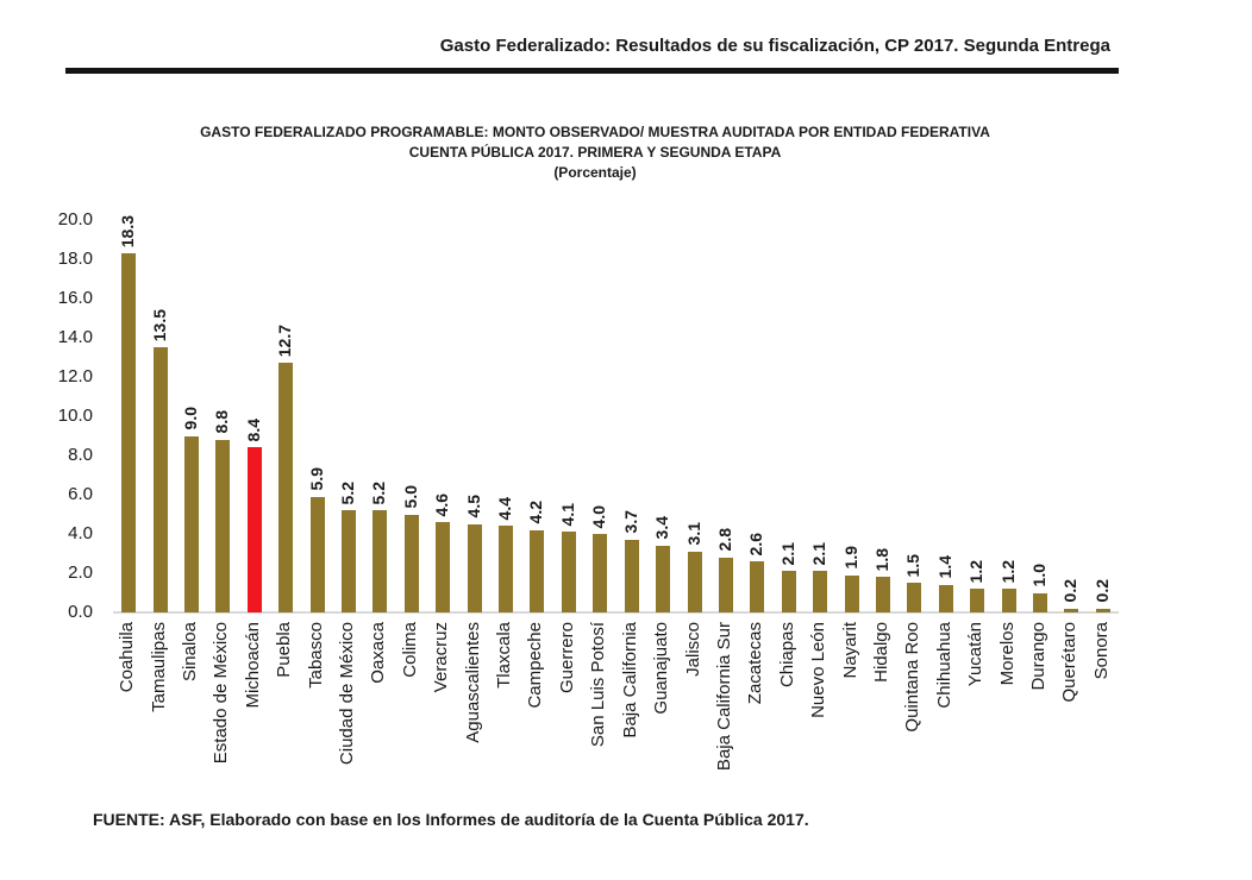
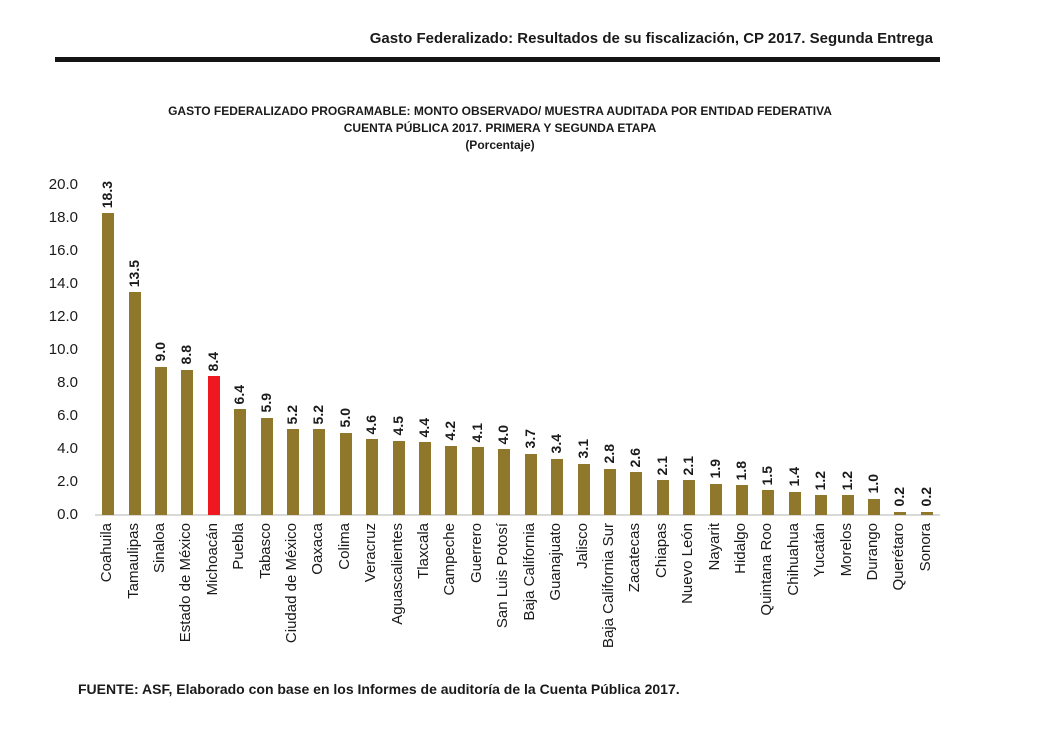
Puebla: 12.7 -> 6.4
